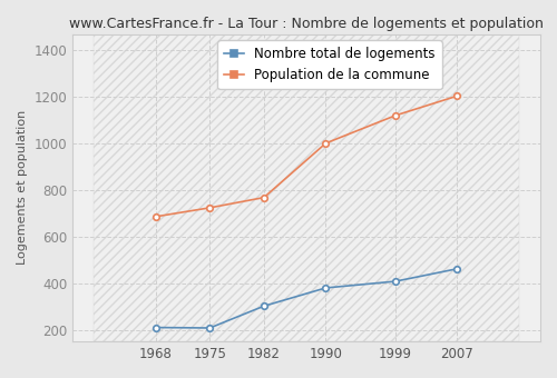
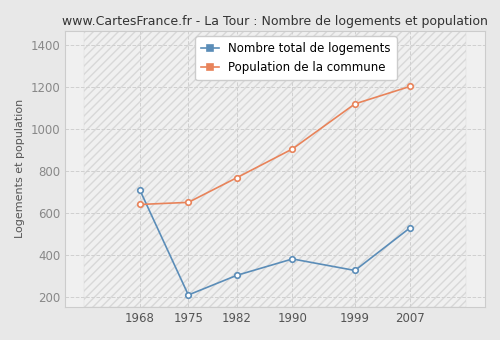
Nombre total de logements/1968: 210 -> 710
Population de la commune/1968: 686 -> 640
Population de la commune/1975: 724 -> 650
Population de la commune/1990: 1001 -> 905
Nombre total de logements/1999: 408 -> 325
Nombre total de logements/2007: 462 -> 530
